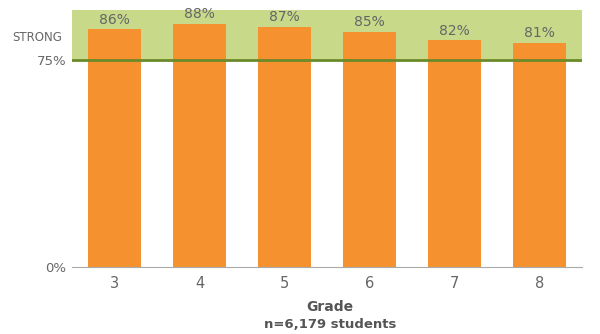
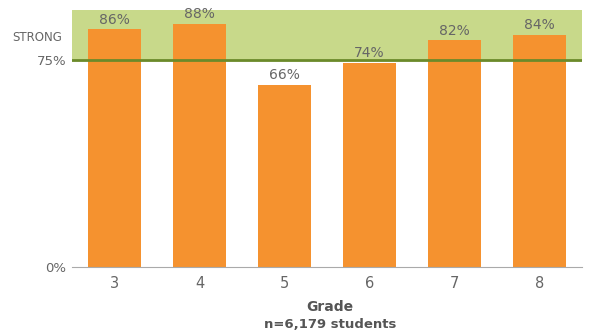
5: 87% -> 66%
6: 85% -> 74%
8: 81% -> 84%
